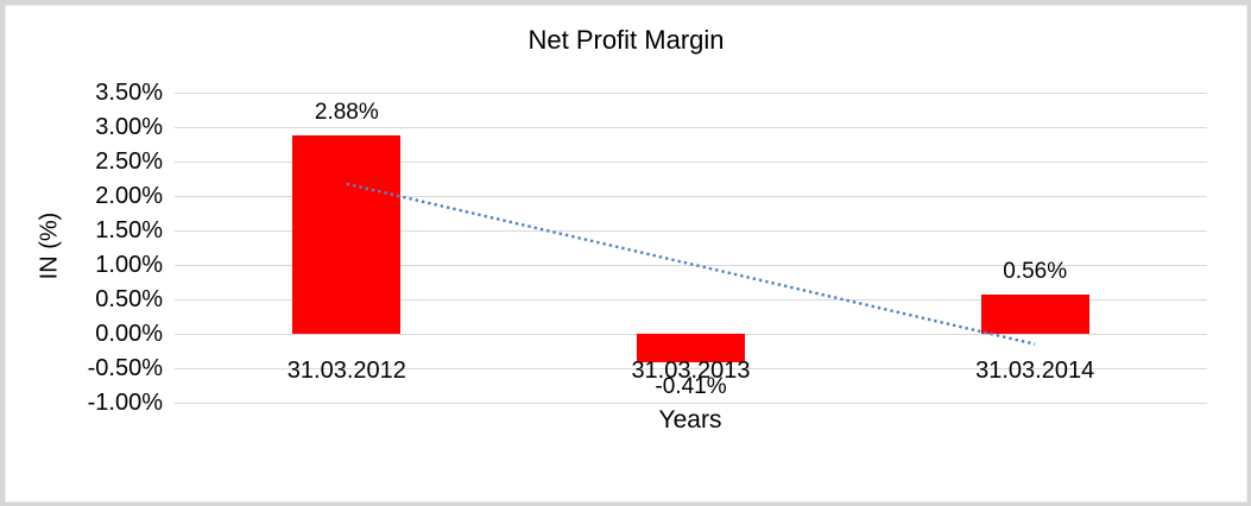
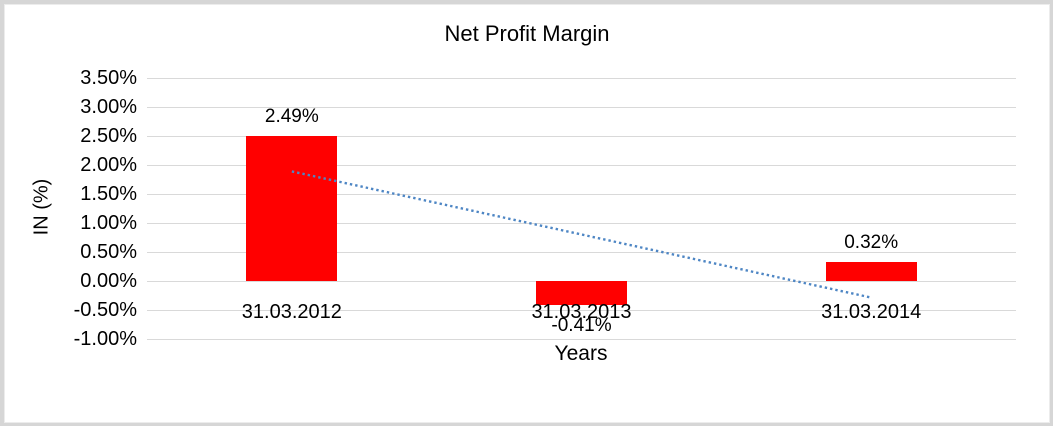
31.03.2012: 2.88% -> 2.49%
31.03.2014: 0.56% -> 0.32%
